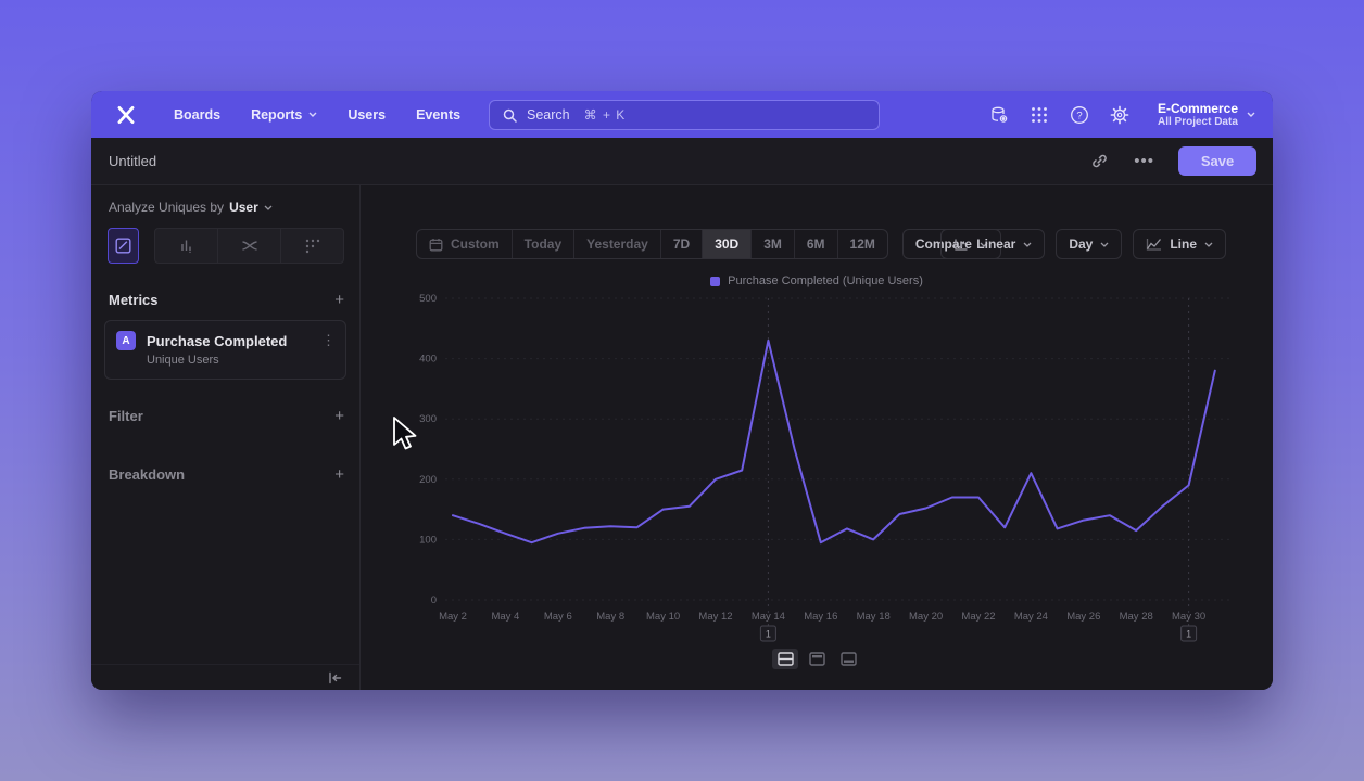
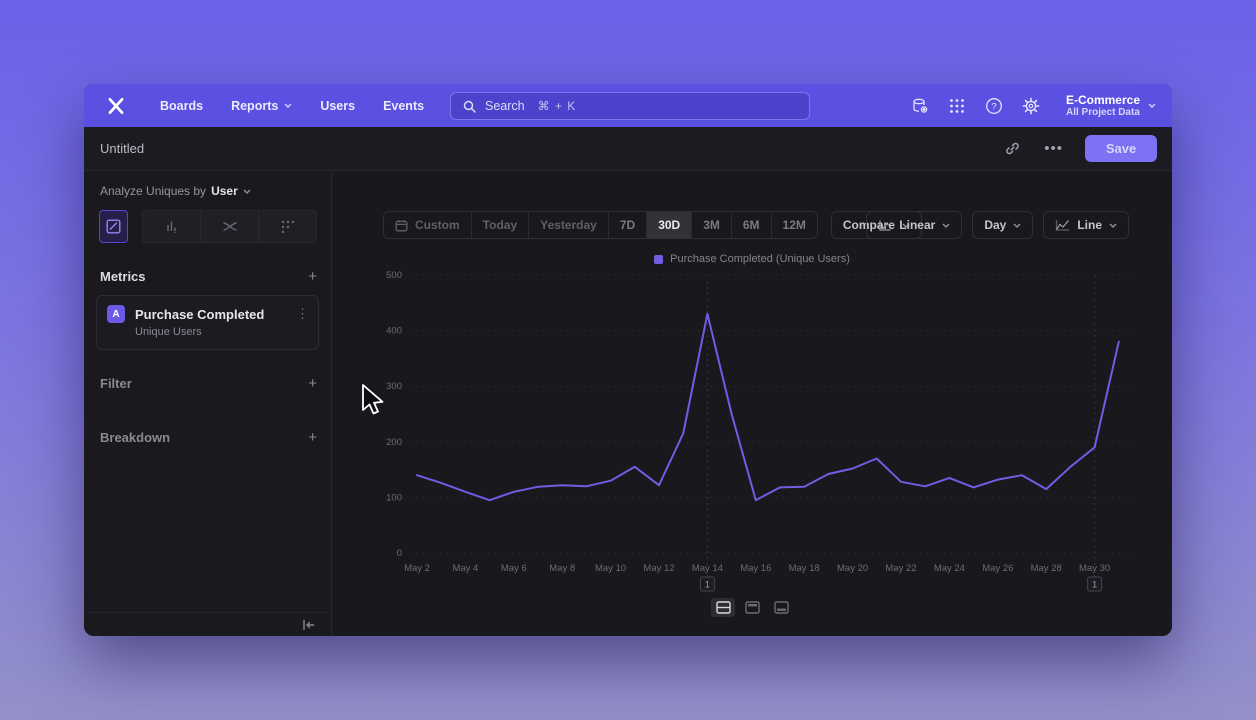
May 10: 150 -> 130
May 12: 200 -> 120
May 18: 100 -> 120
May 22: 170 -> 130
May 24: 210 -> 140
